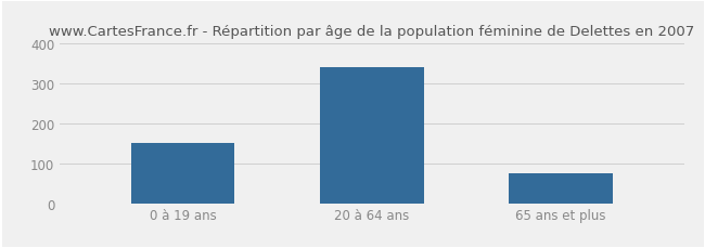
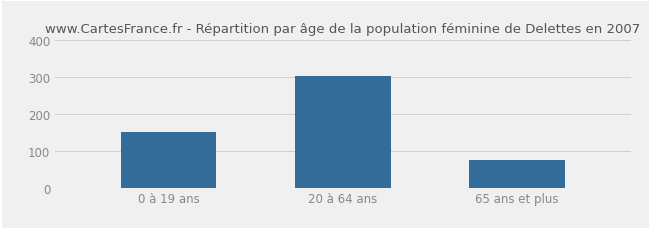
20 à 64 ans: 340 -> 303
